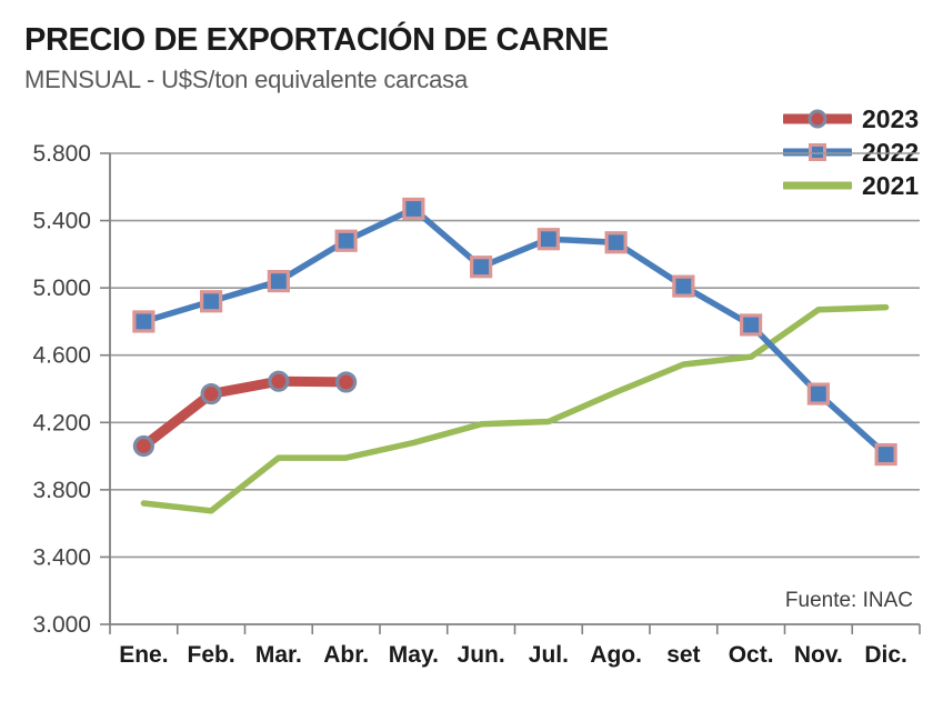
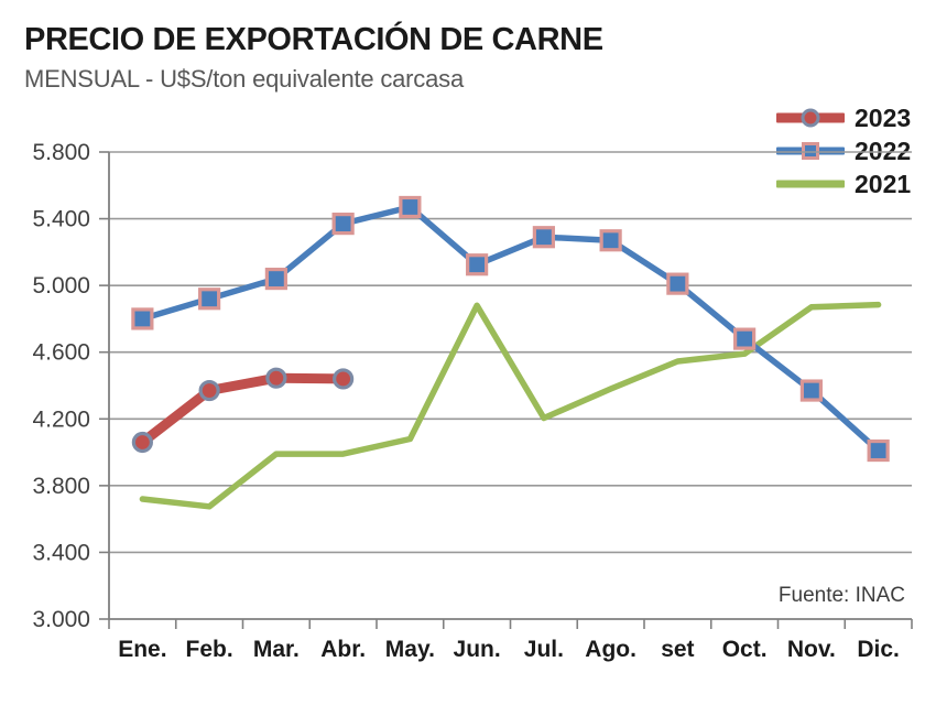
2022/Abr.: 5280 -> 5370
2021/Jun.: 4190 -> 4880
2022/Oct.: 4780 -> 4680
